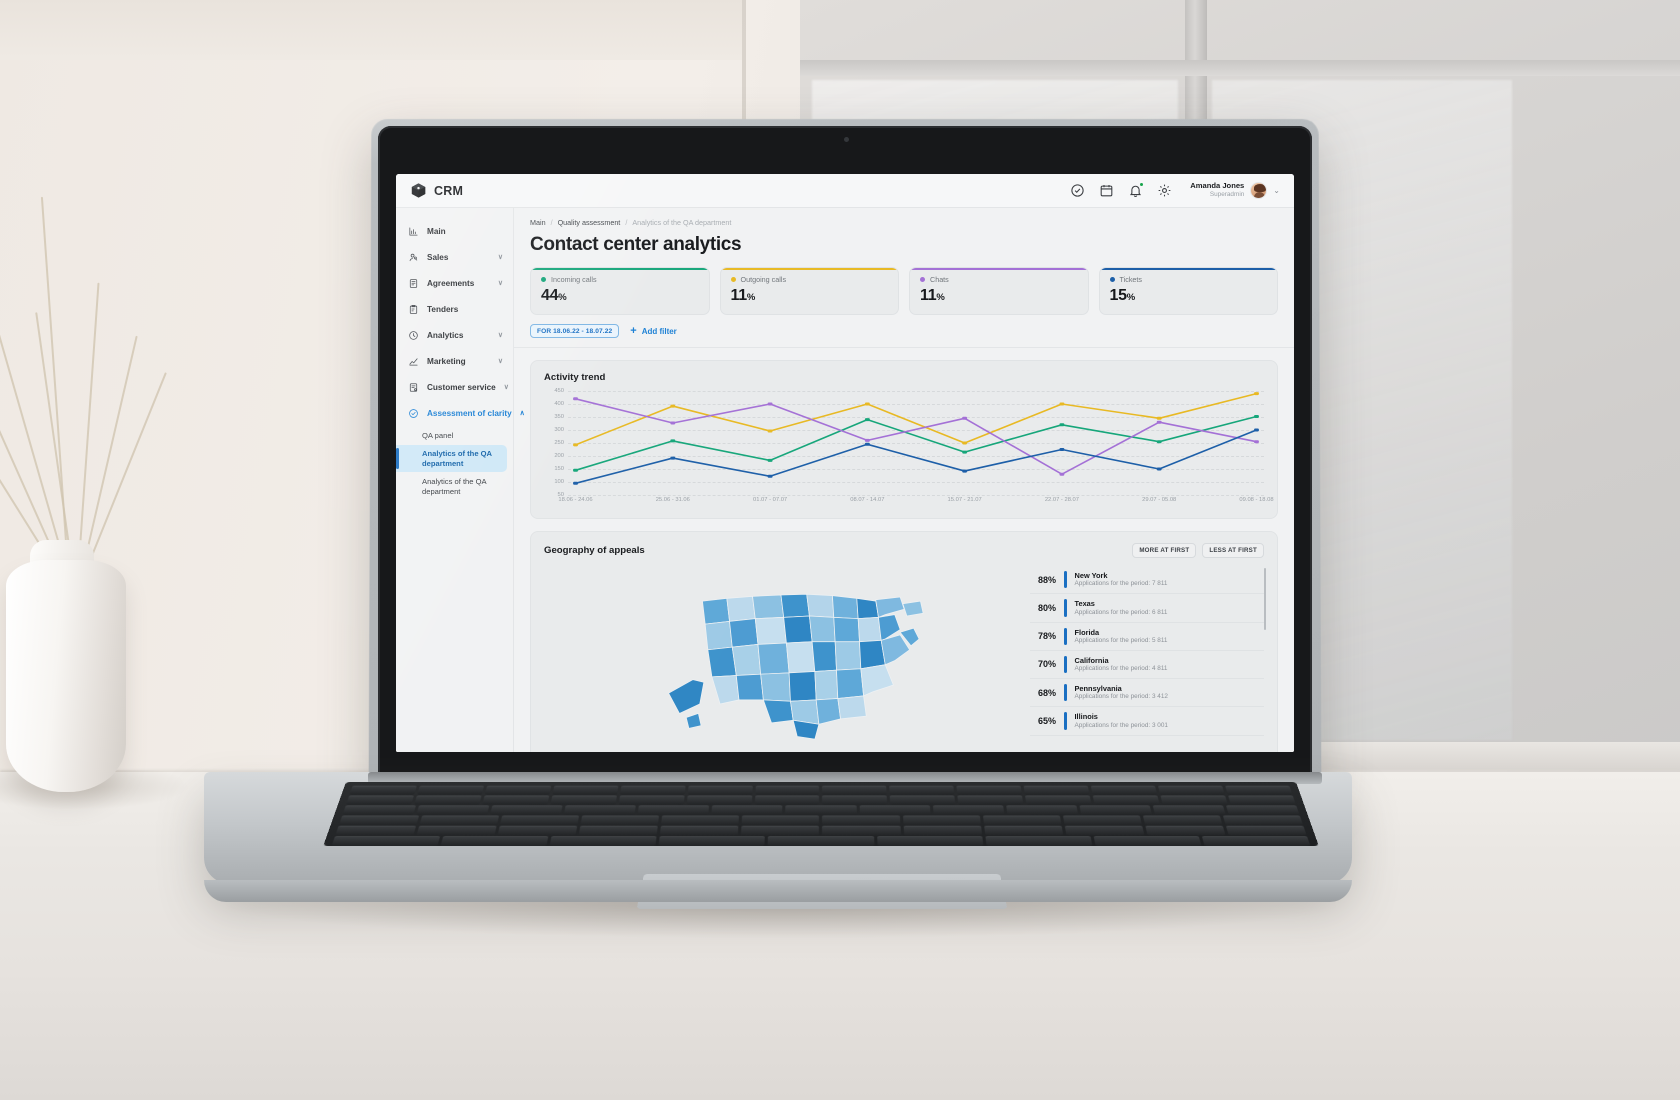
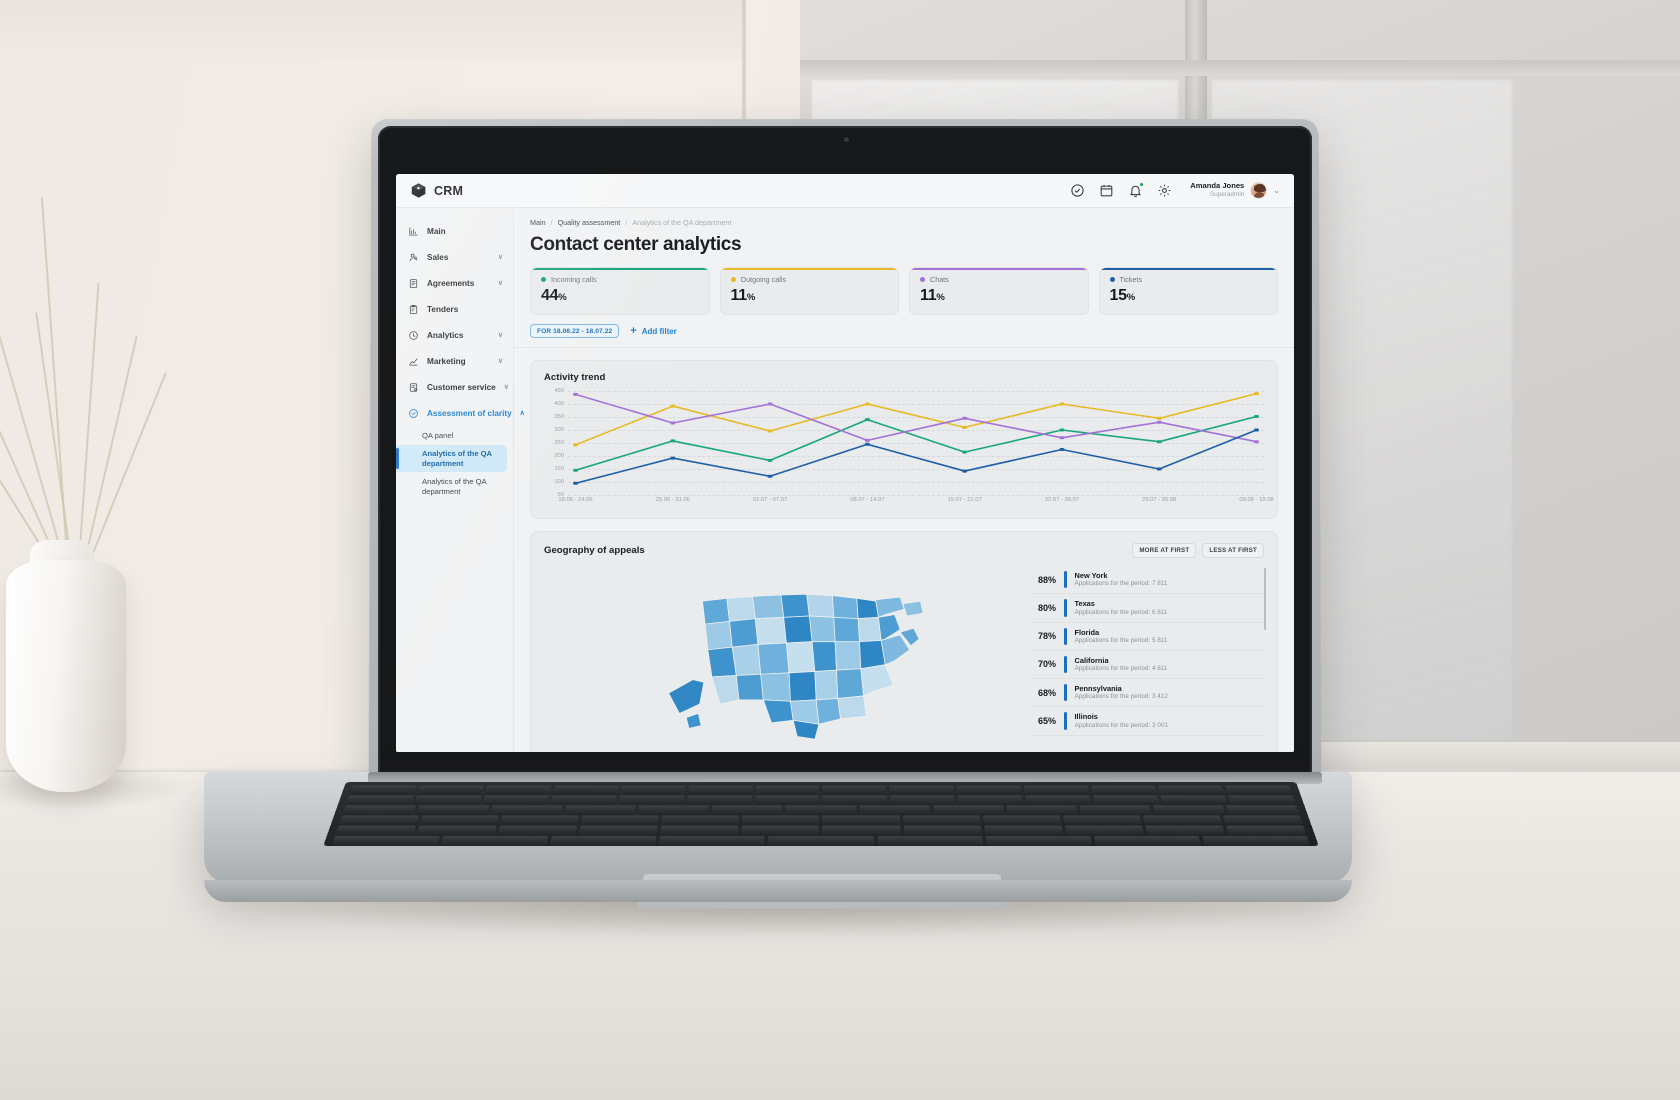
Chats/18.06 - 24.06: 420 -> 440
Outgoing calls/15.07 - 21.07: 250 -> 310
Incoming calls/22.07 - 28.07: 320 -> 300
Chats/22.07 - 28.07: 130 -> 270
